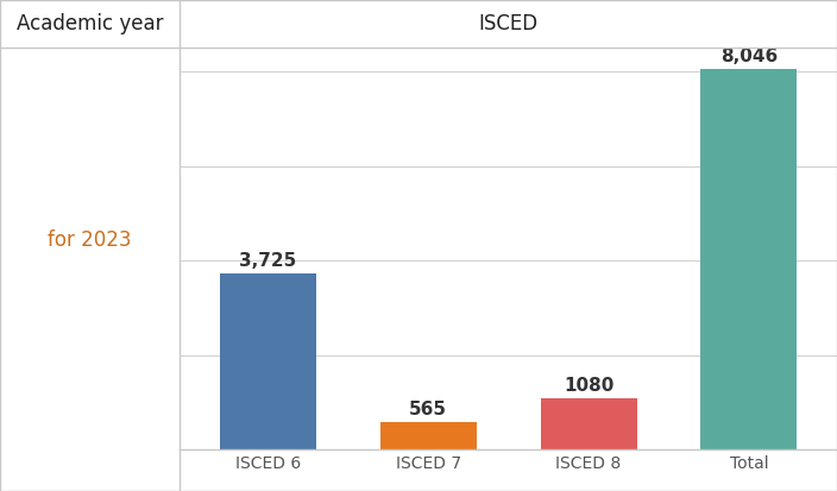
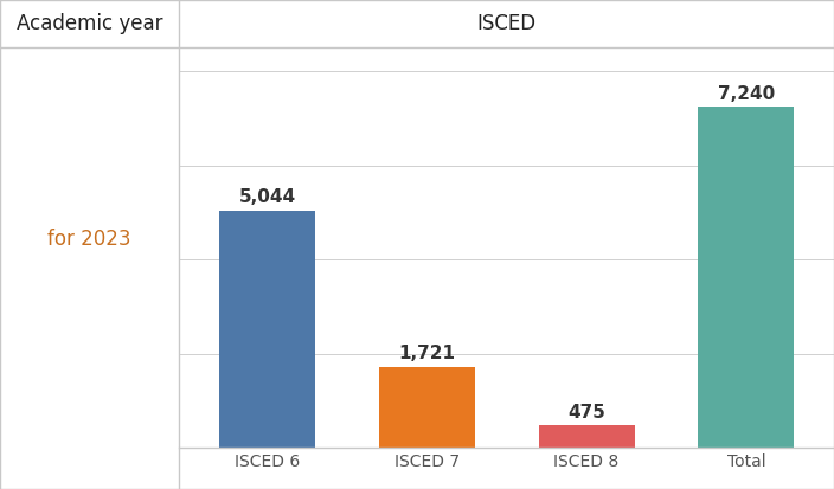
ISCED 6: 3,725 -> 5,044
ISCED 7: 565 -> 1,721
ISCED 8: 1080 -> 475
Total: 8,046 -> 7,240
